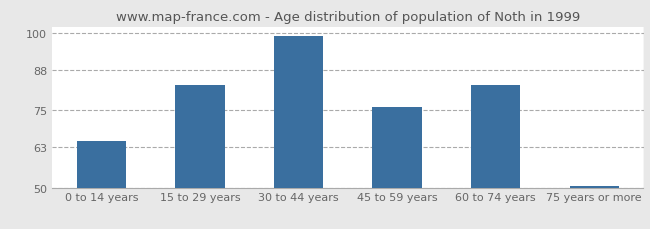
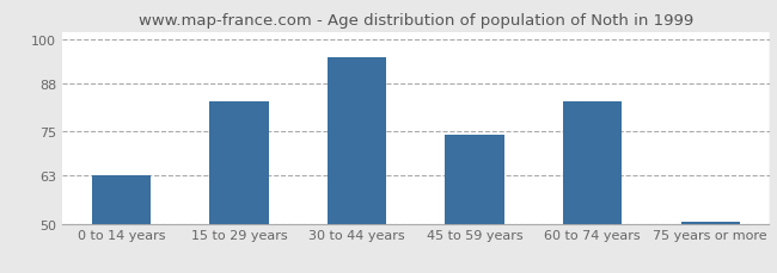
0 to 14 years: 65.0 -> 63.0
30 to 44 years: 99.0 -> 95.0
45 to 59 years: 76.0 -> 74.0
